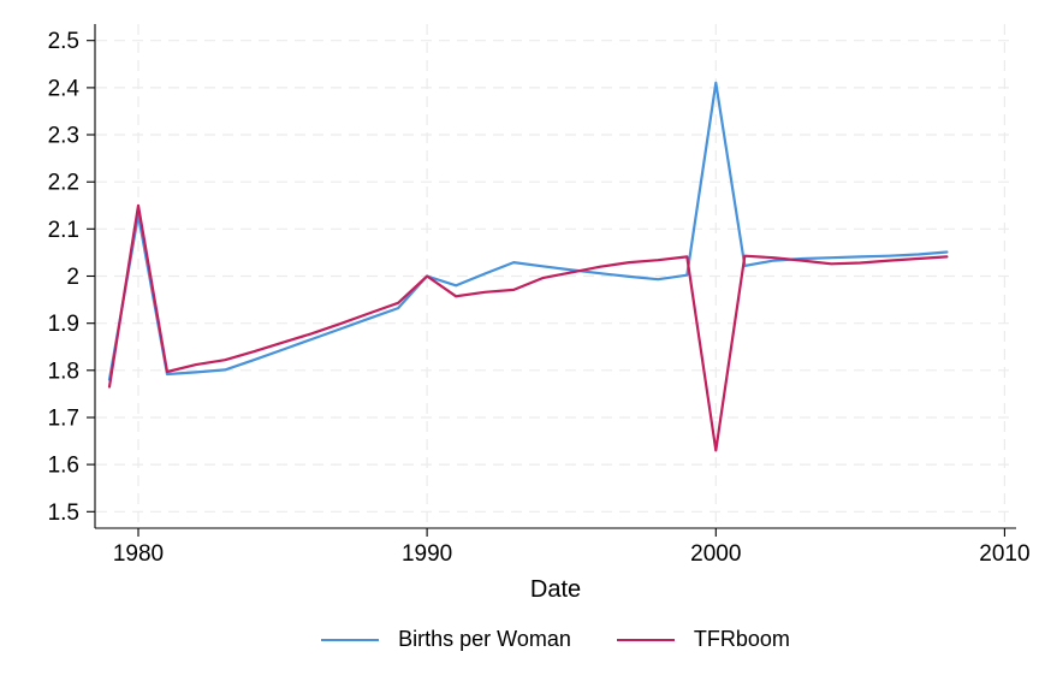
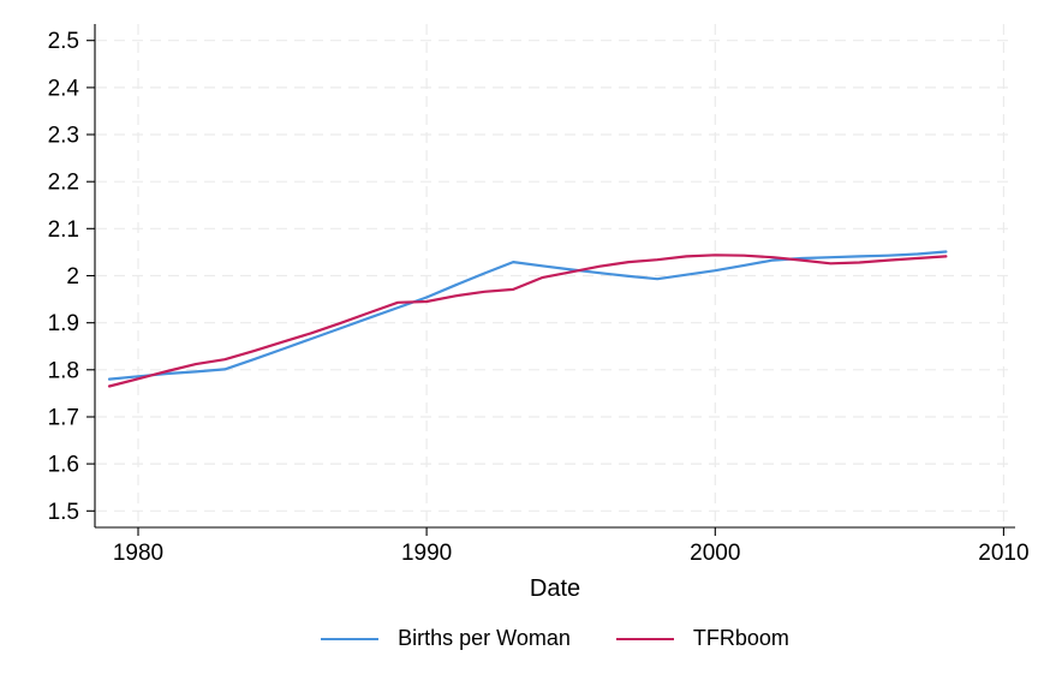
Births per Woman/1980: 2.13 -> 1.79
TFRboom/1980: 2.15 -> 1.78
Births per Woman/1990: 2.00 -> 1.95
TFRboom/1990: 2.00 -> 1.95
Births per Woman/2000: 2.41 -> 2.01
TFRboom/2000: 1.63 -> 2.04
